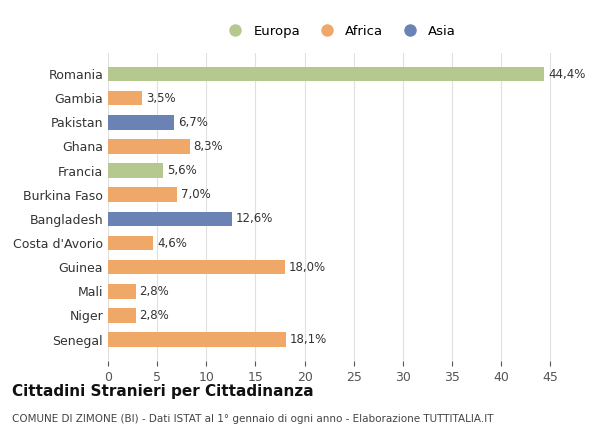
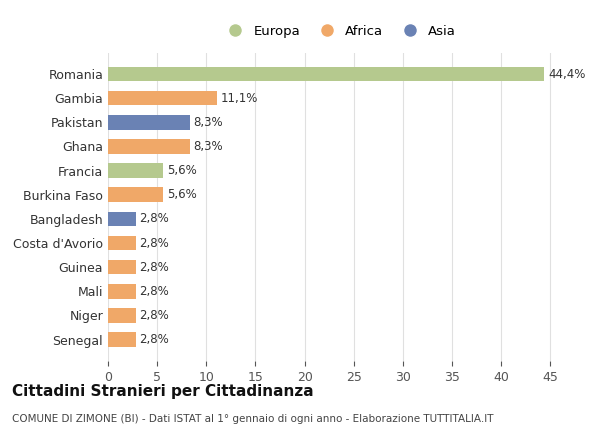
Gambia: 3,5% -> 11,1%
Pakistan: 6,7% -> 8,3%
Burkina Faso: 7,0% -> 5,6%
Bangladesh: 12,6% -> 2,8%
Costa d'Avorio: 4,6% -> 2,8%
Guinea: 18,0% -> 2,8%
Senegal: 18,1% -> 2,8%
